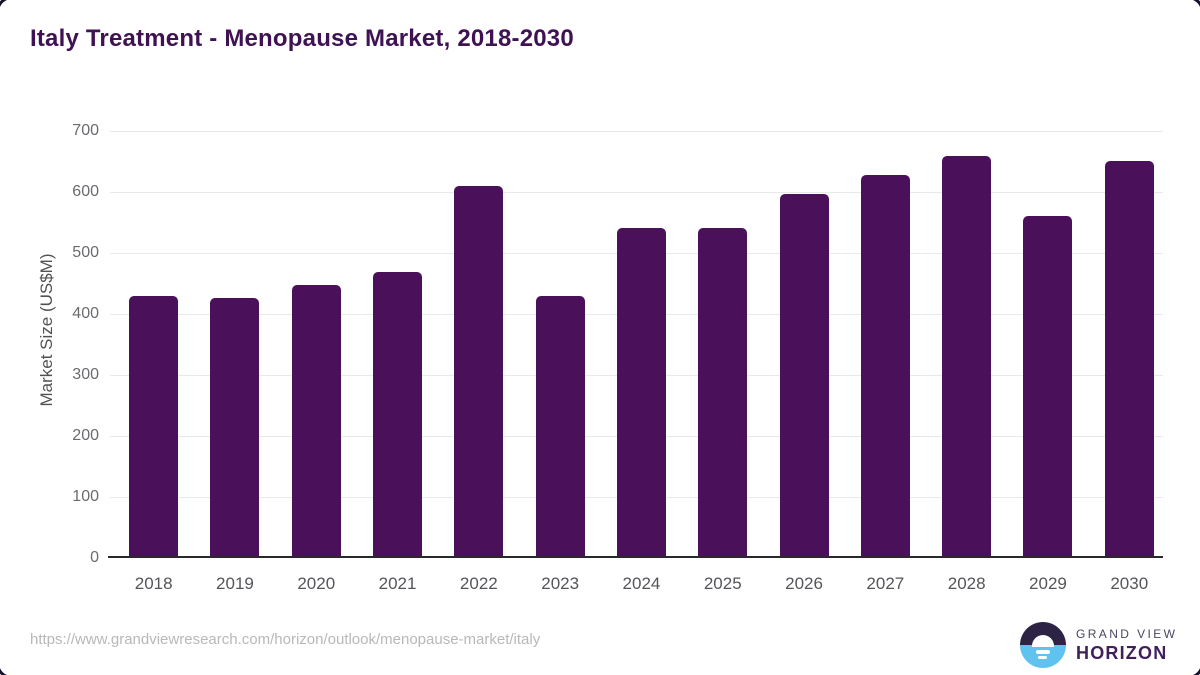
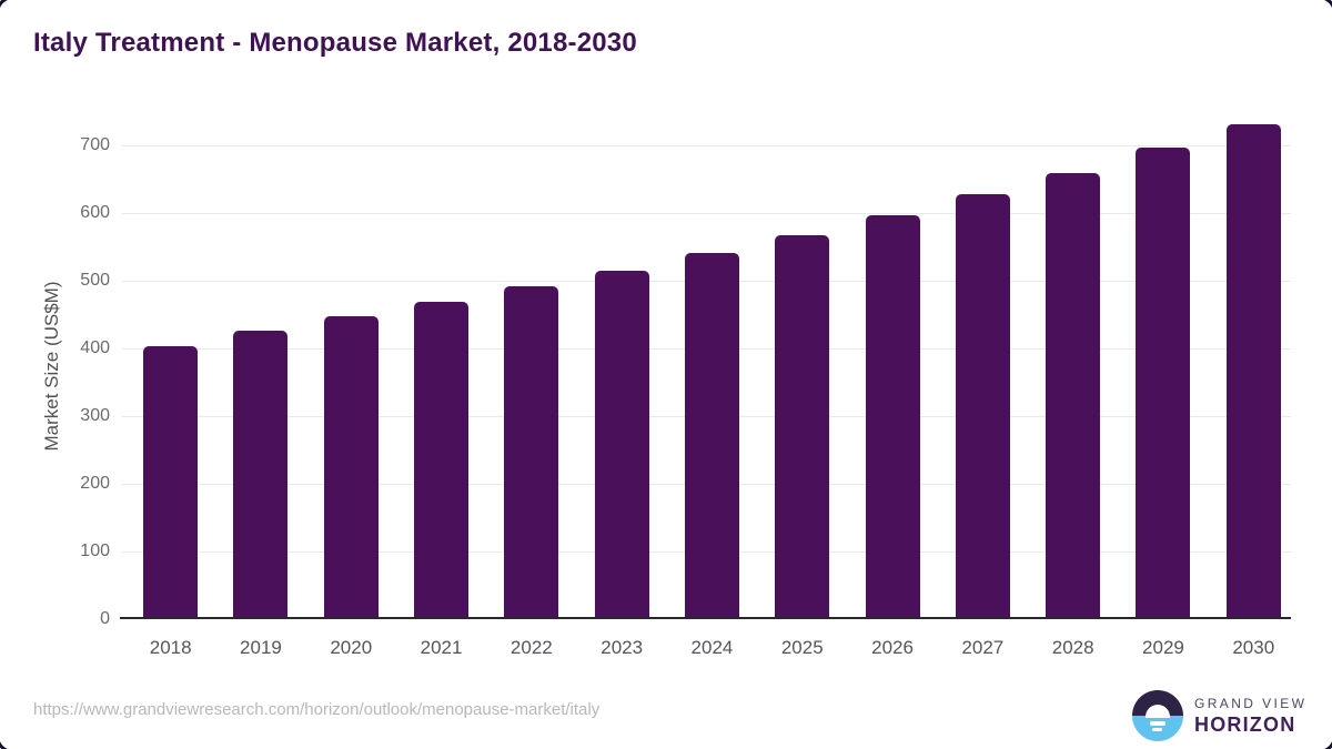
2018: 430 -> 400
2022: 610 -> 490
2023: 430 -> 520
2025: 540 -> 570
2029: 560 -> 700
2030: 650 -> 730
